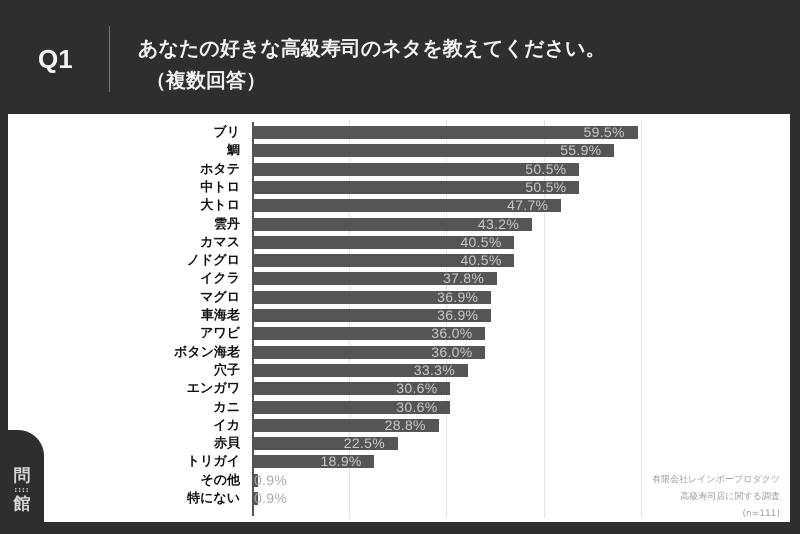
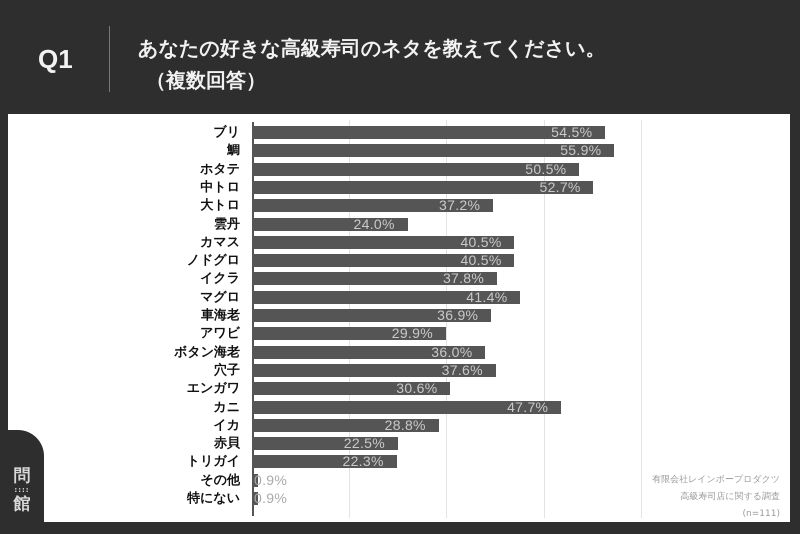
ブリ: 59.5% -> 54.5%
中トロ: 50.5% -> 52.7%
大トロ: 47.7% -> 37.2%
雲丹: 43.2% -> 24.0%
マグロ: 36.9% -> 41.4%
アワビ: 36.0% -> 29.9%
穴子: 33.3% -> 37.6%
カニ: 30.6% -> 47.7%
トリガイ: 18.9% -> 22.3%
